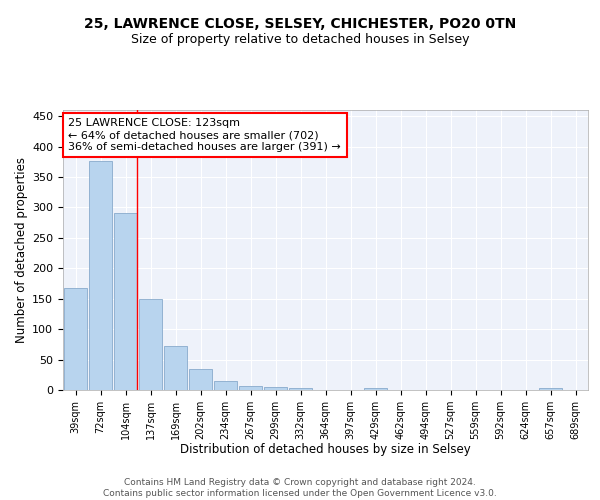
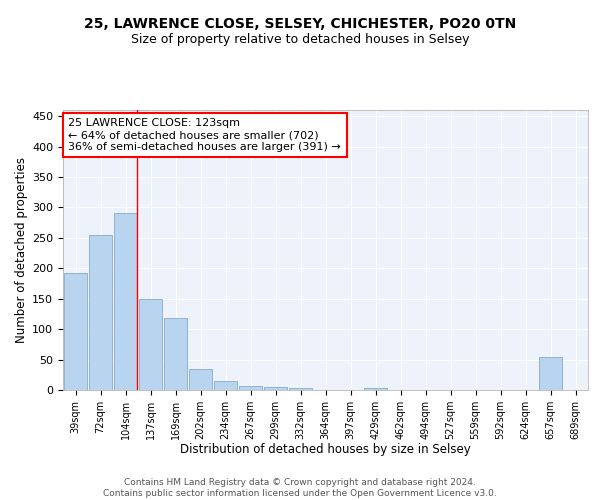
39sqm: 167 -> 192
72sqm: 376 -> 254
169sqm: 72 -> 118
657sqm: 3 -> 54
